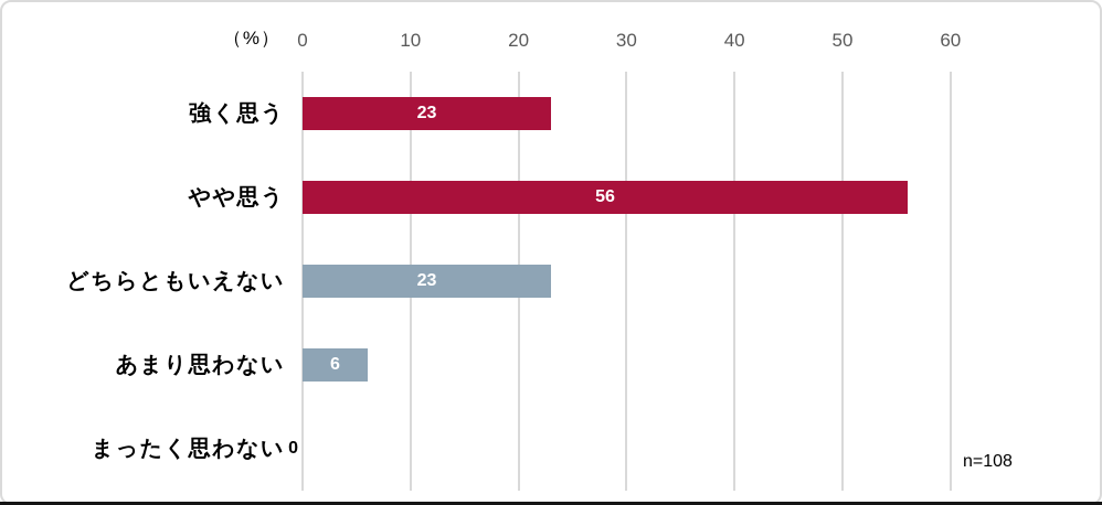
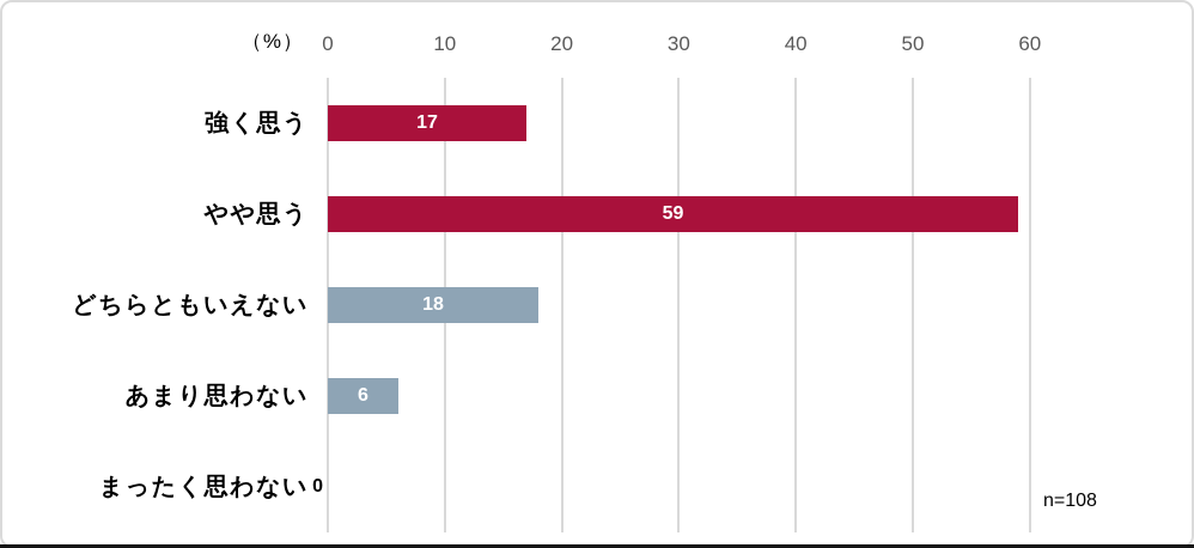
強く思う: 23 -> 17
やや思う: 56 -> 59
どちらともいえない: 23 -> 18
